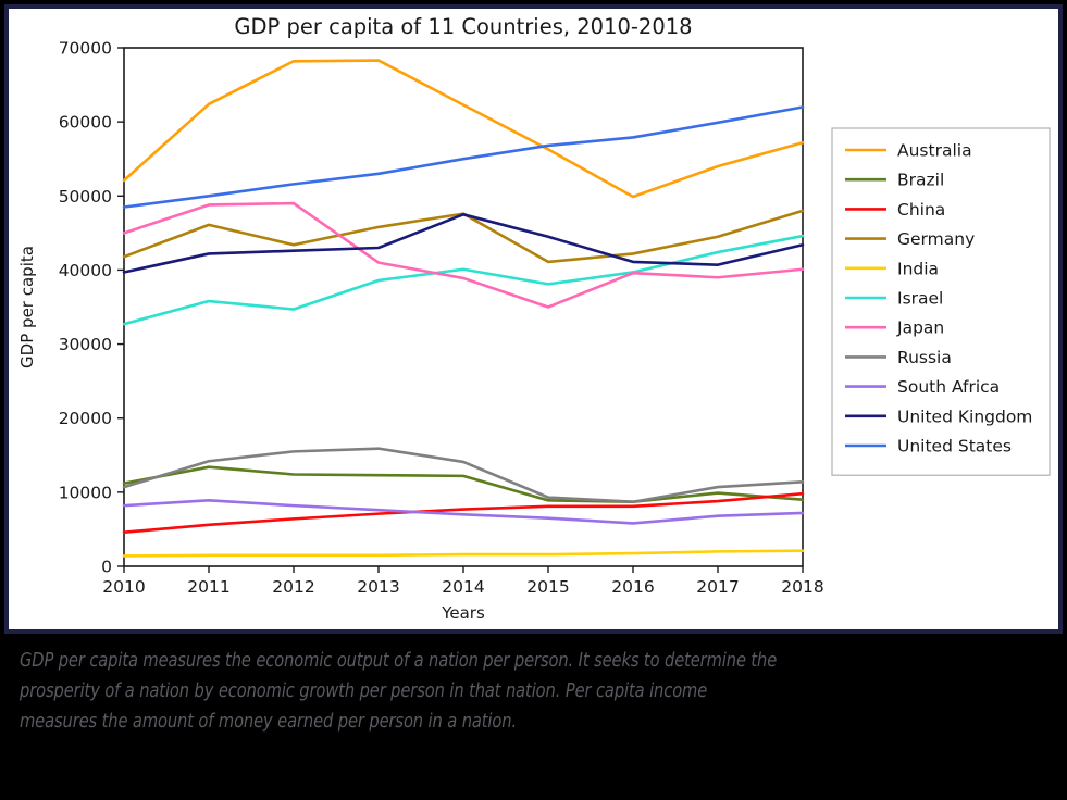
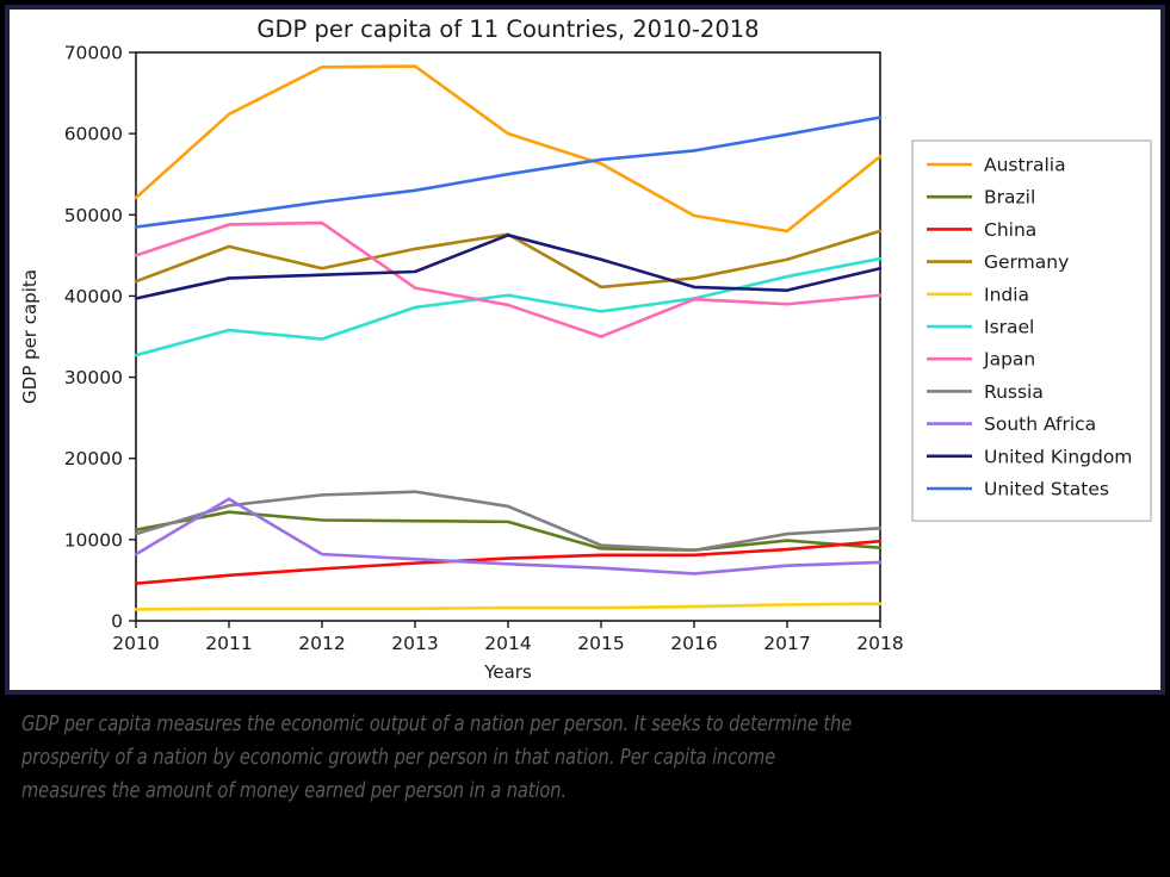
South Africa/2011: 9000 -> 15000
Australia/2014: 62000 -> 60000
Australia/2017: 54000 -> 48000
